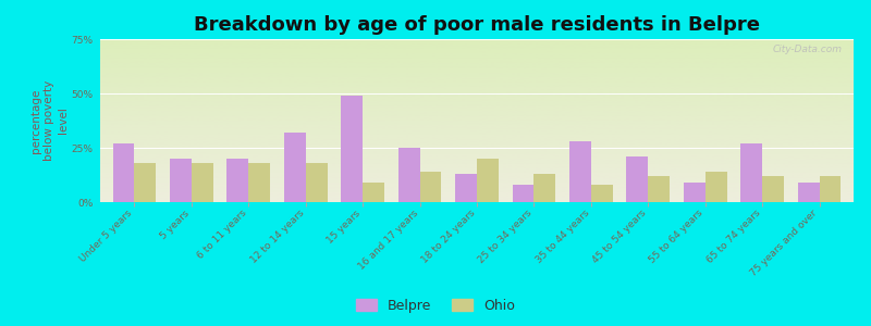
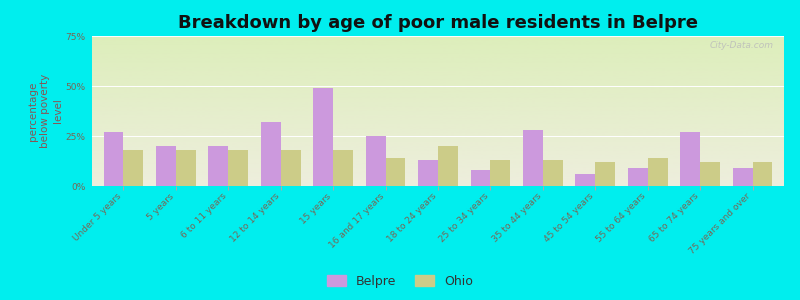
Ohio/15 years: 9% -> 18%
Ohio/35 to 44 years: 8% -> 13%
Belpre/45 to 54 years: 21% -> 6%
